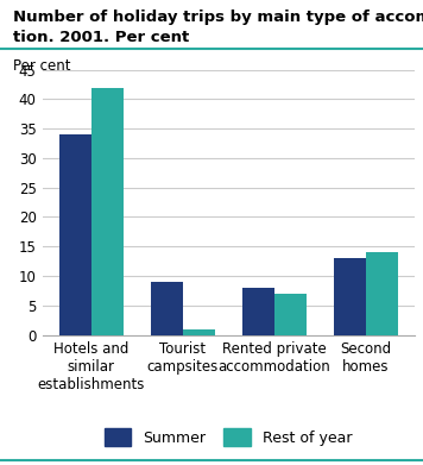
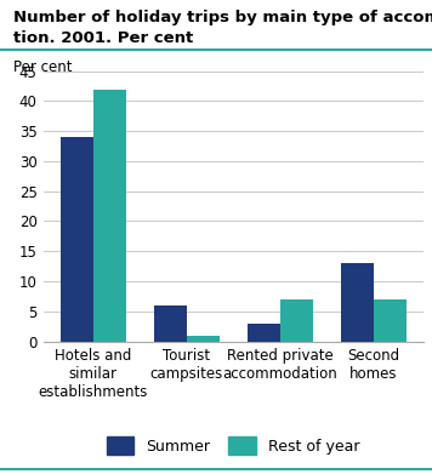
Summer/Tourist campsites: 9 -> 6
Summer/Rented private accommodation: 8 -> 3
Rest of year/Second homes: 14 -> 7
